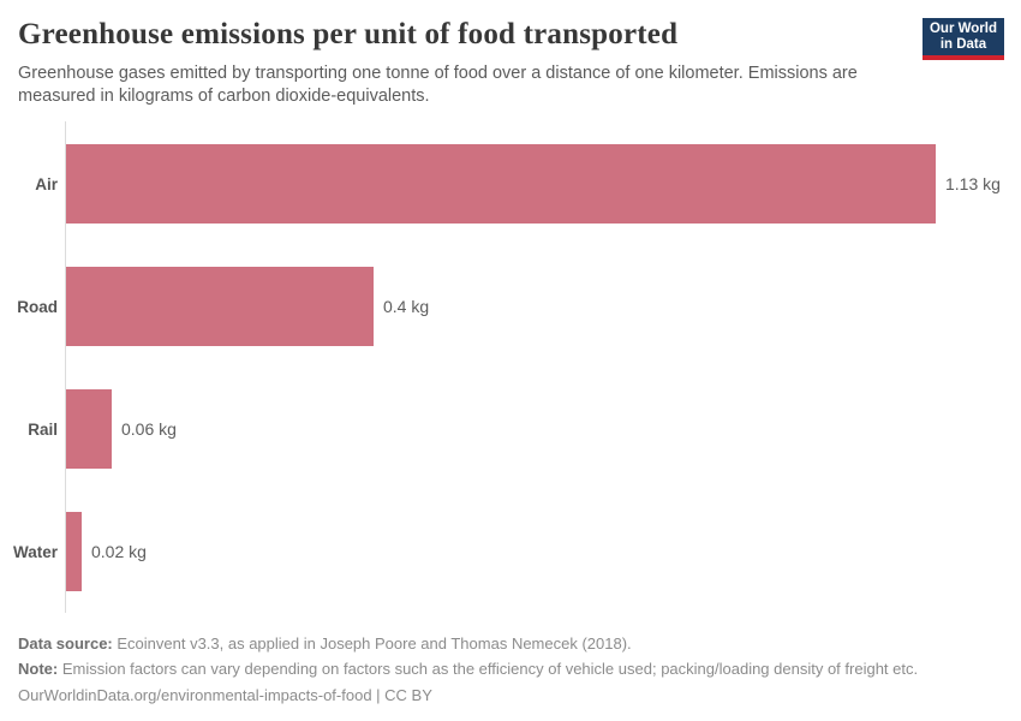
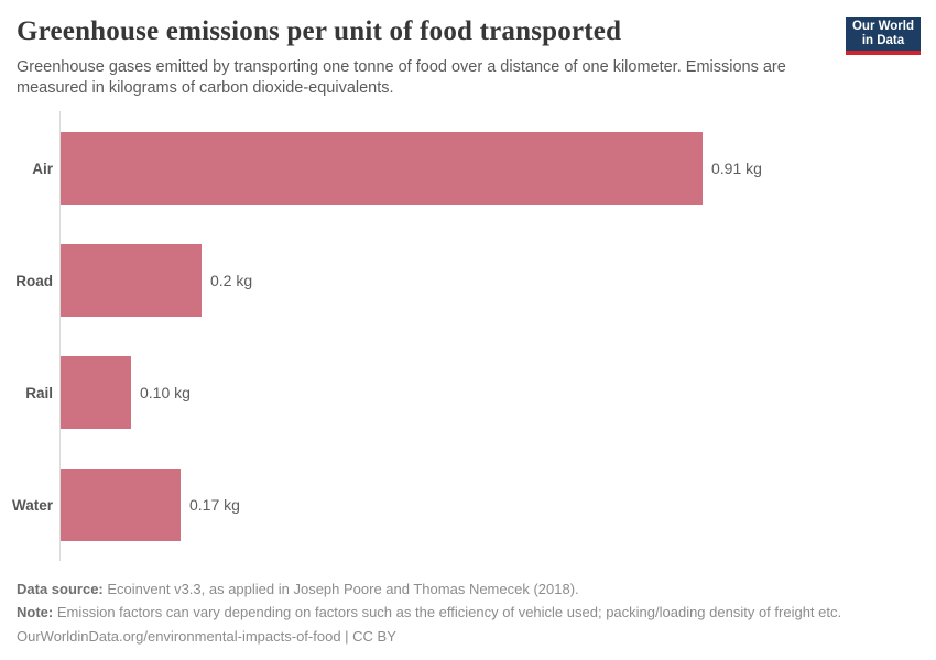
Air: 1.13 -> 0.91
Road: 0.4 -> 0.2
Rail: 0.06 -> 0.10
Water: 0.02 -> 0.17
